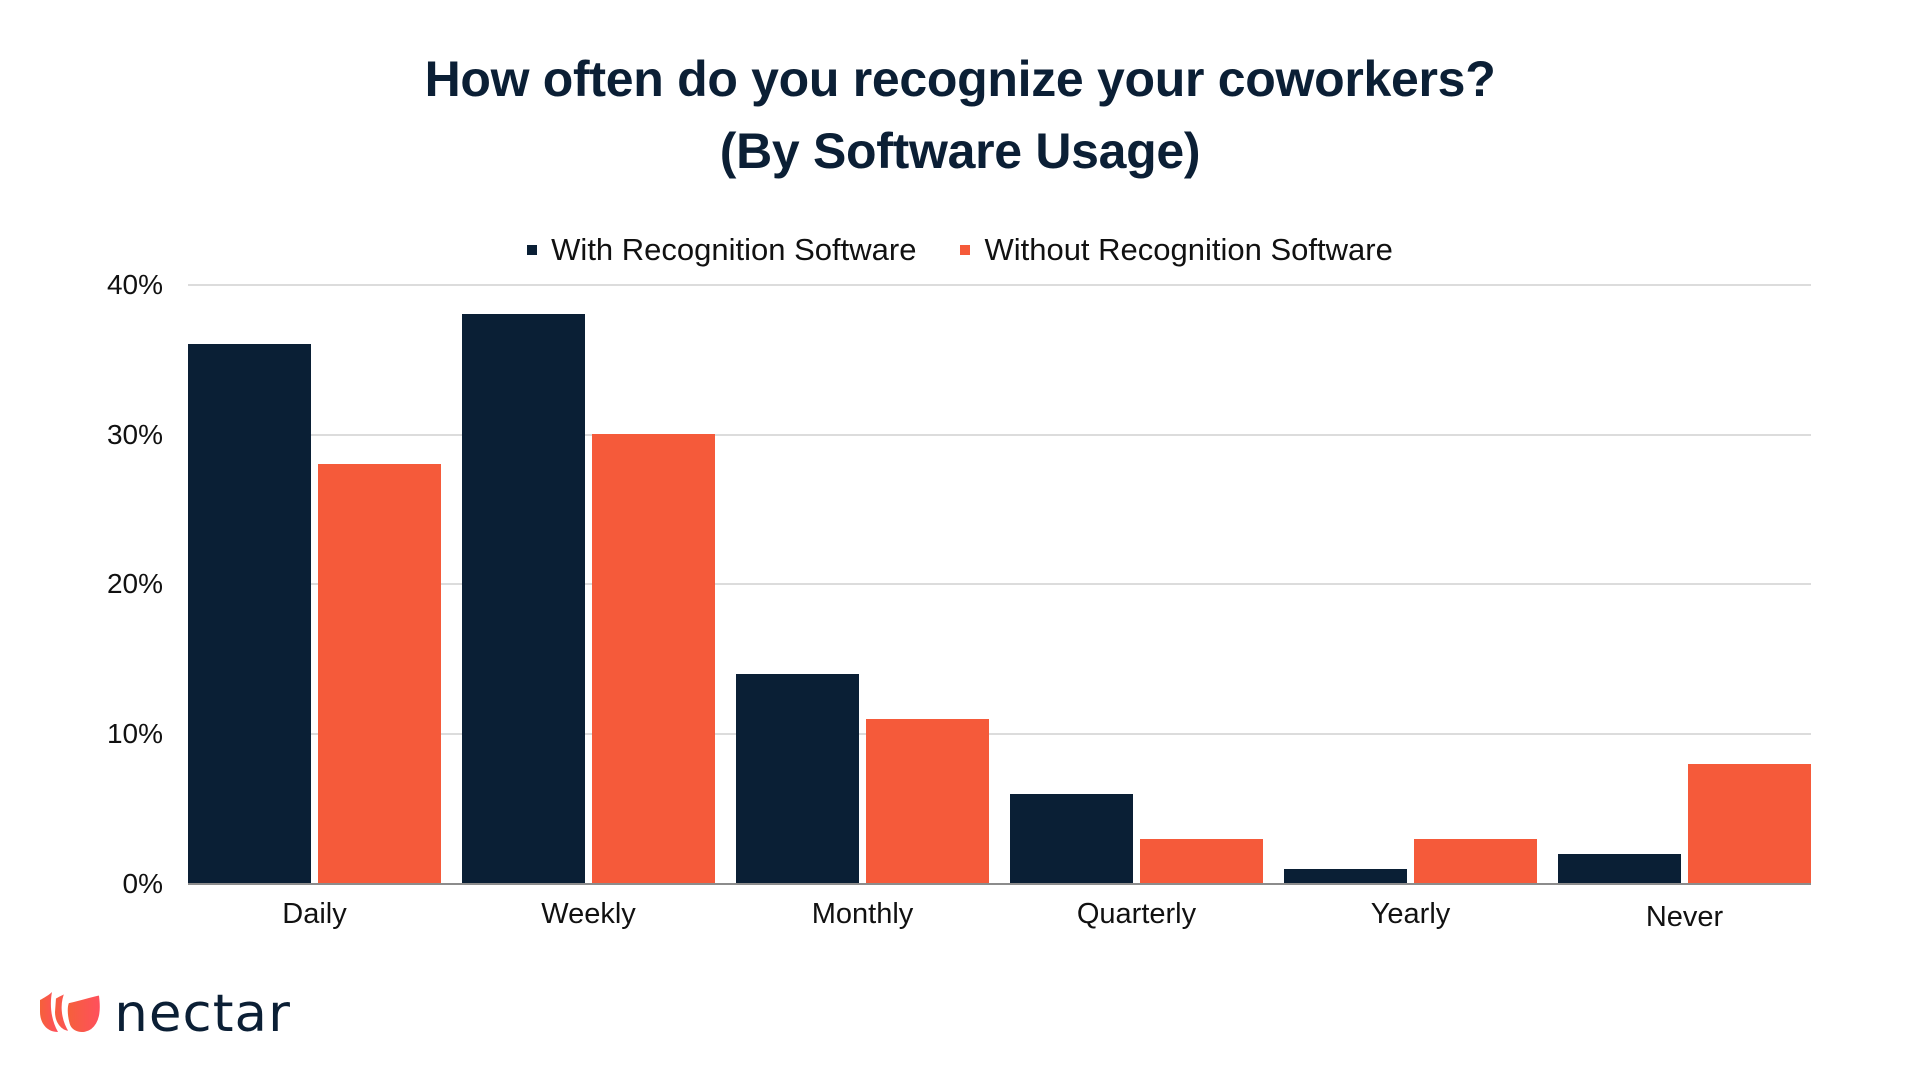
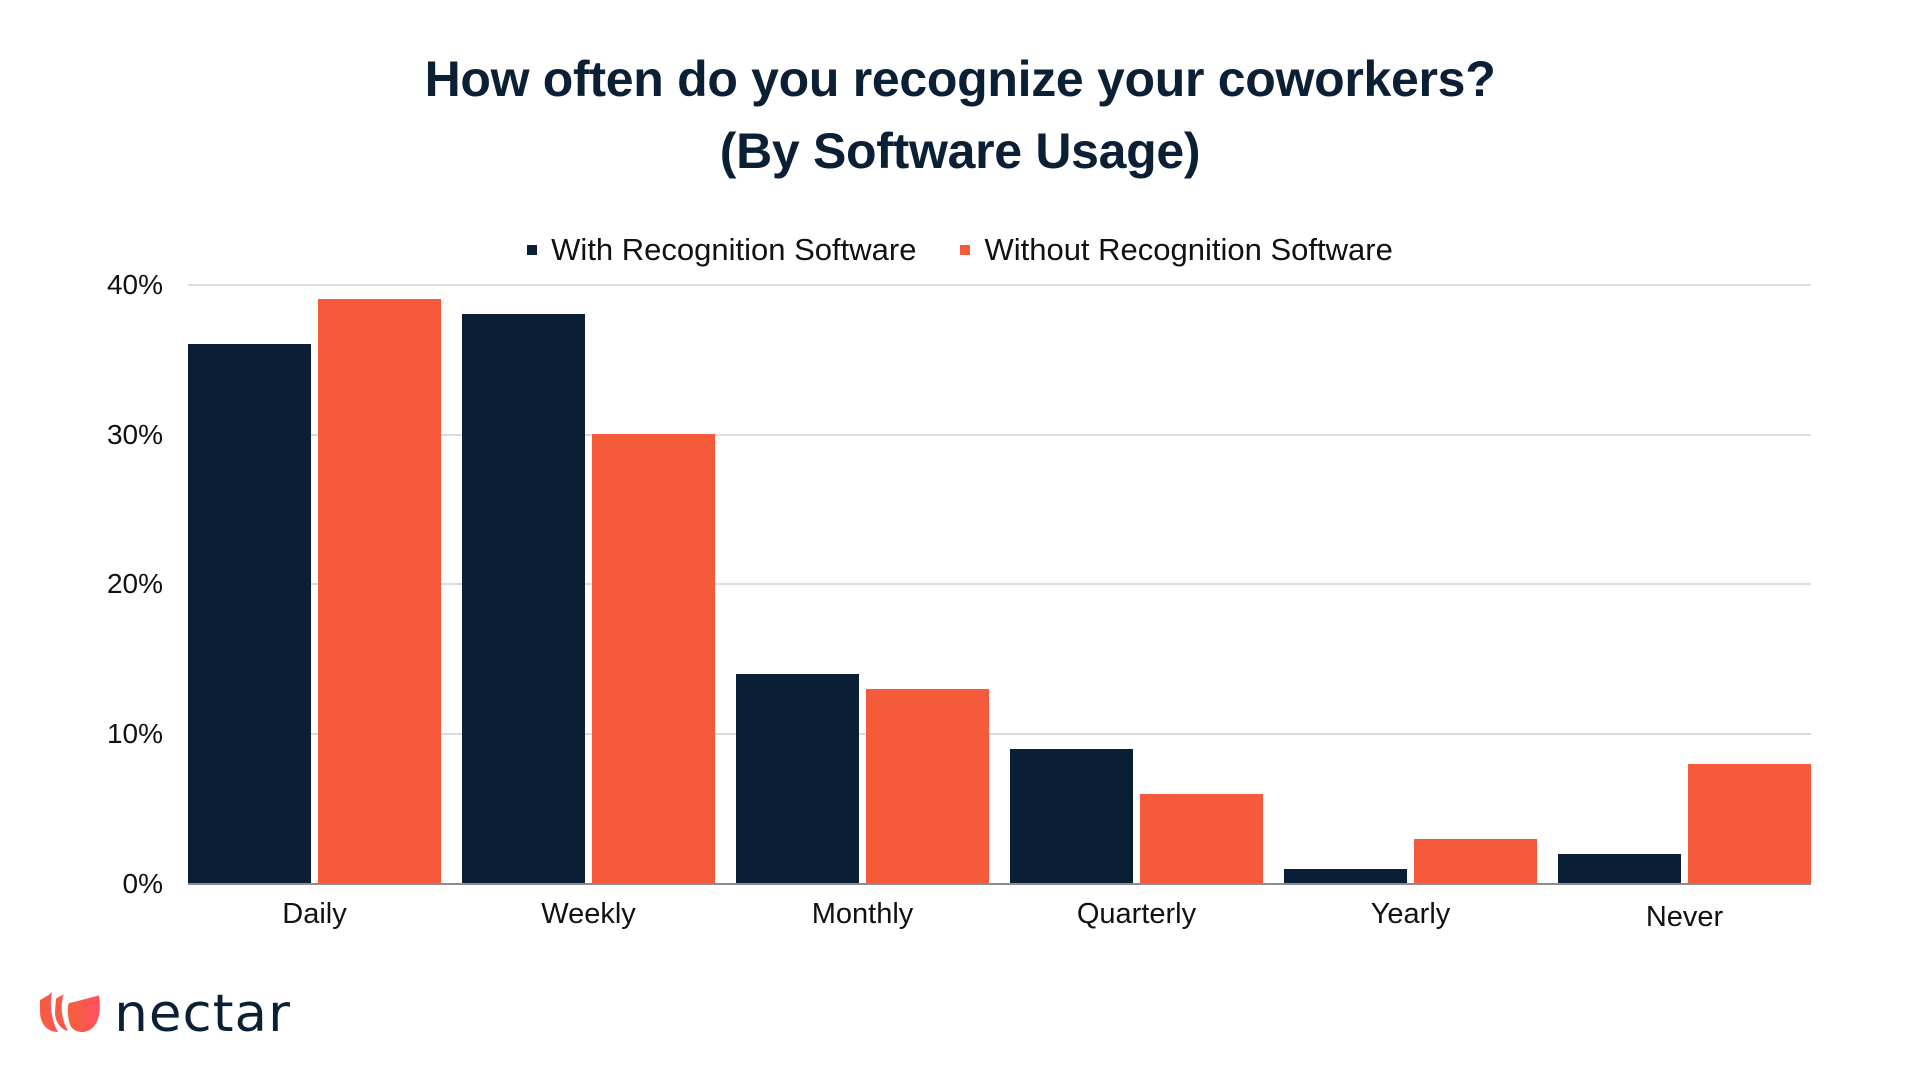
Without Recognition Software/Daily: 28% -> 39%
Without Recognition Software/Monthly: 11% -> 13%
With Recognition Software/Quarterly: 6% -> 9%
Without Recognition Software/Quarterly: 3% -> 6%
